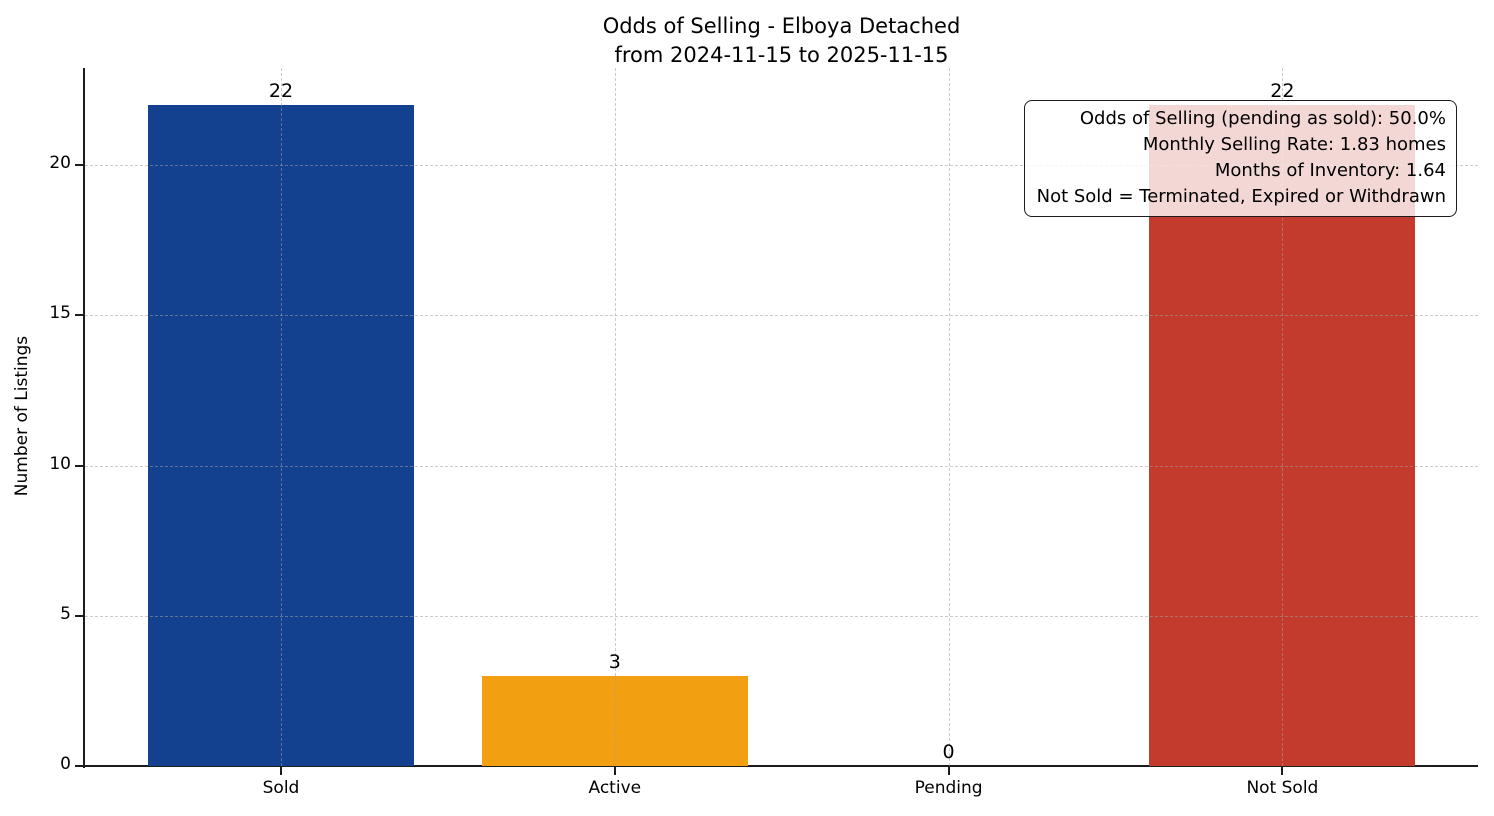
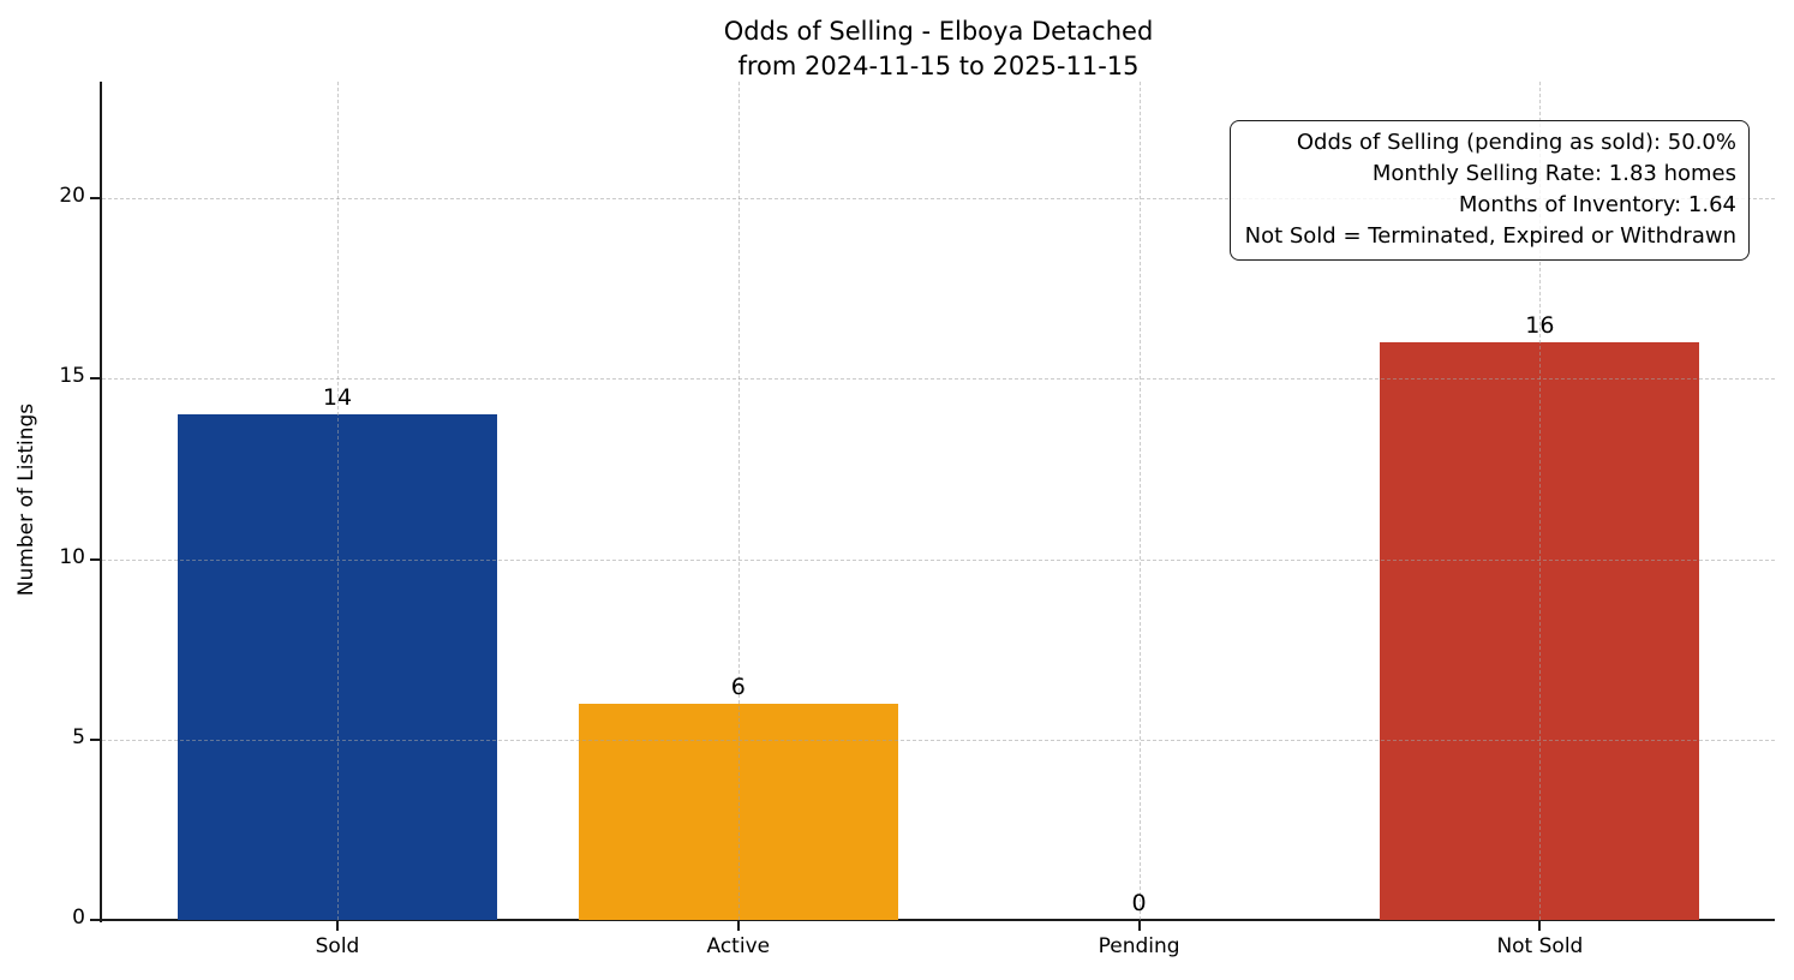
Sold: 22 -> 14
Active: 3 -> 6
Not Sold: 22 -> 16
